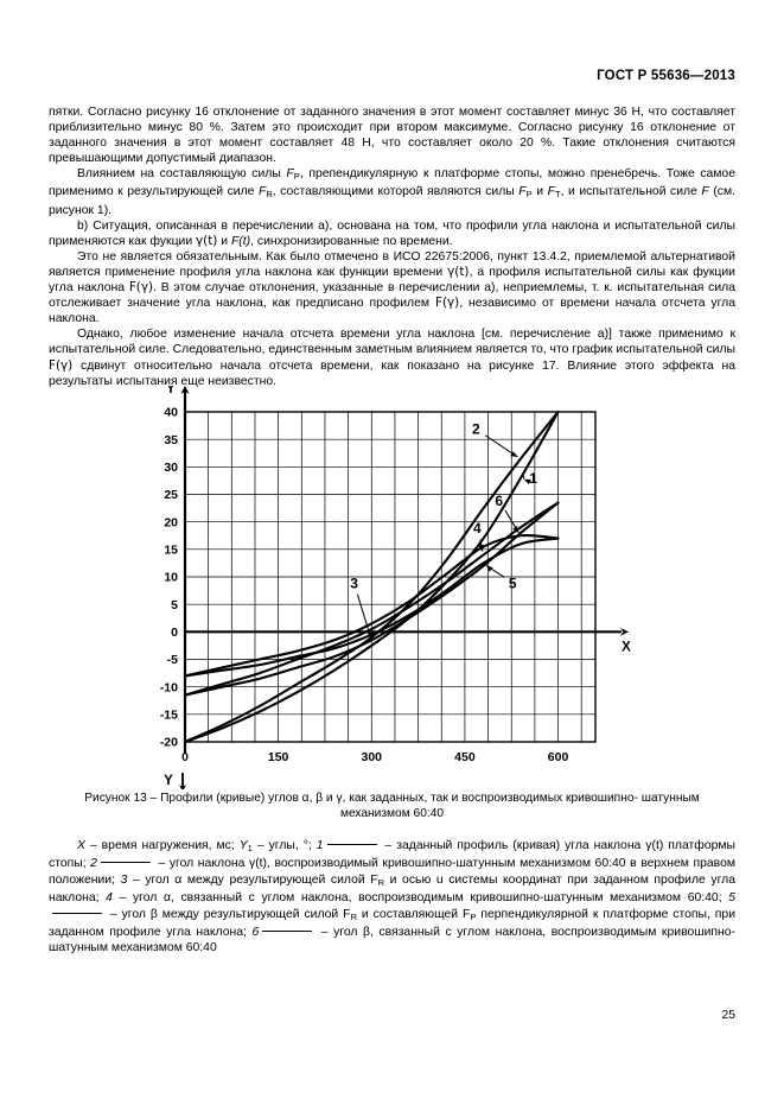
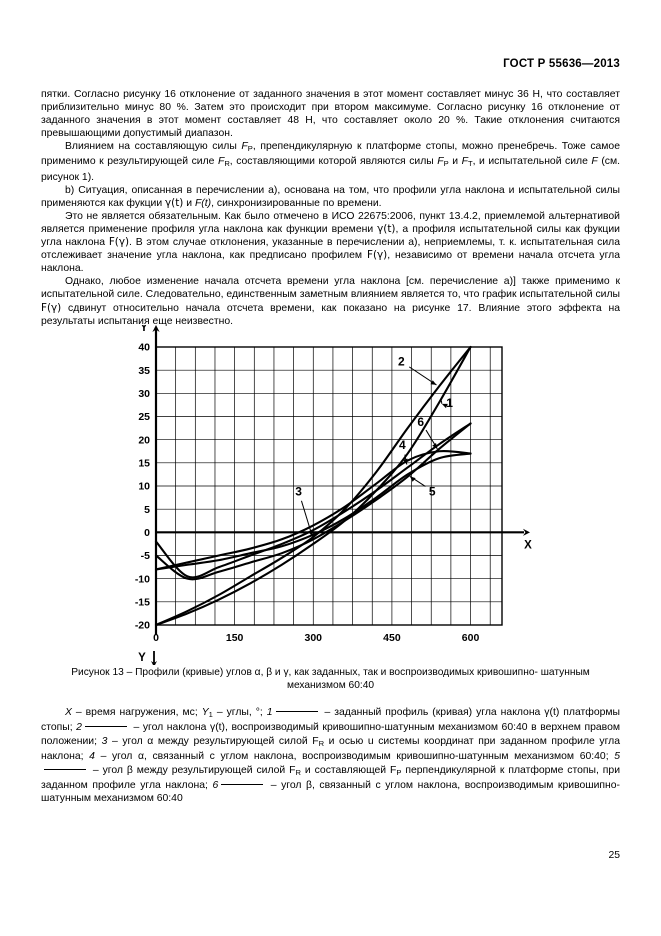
3/0: -12 -> -5
4/0: -12 -> -2
